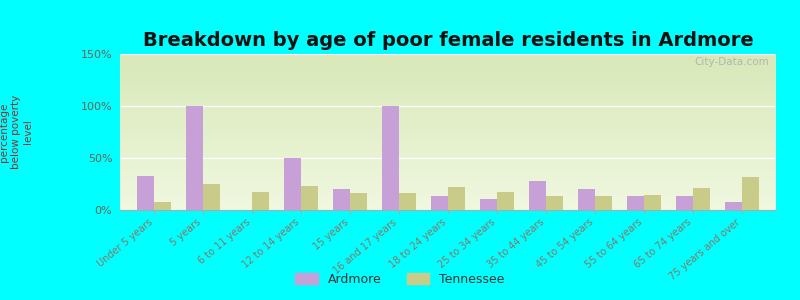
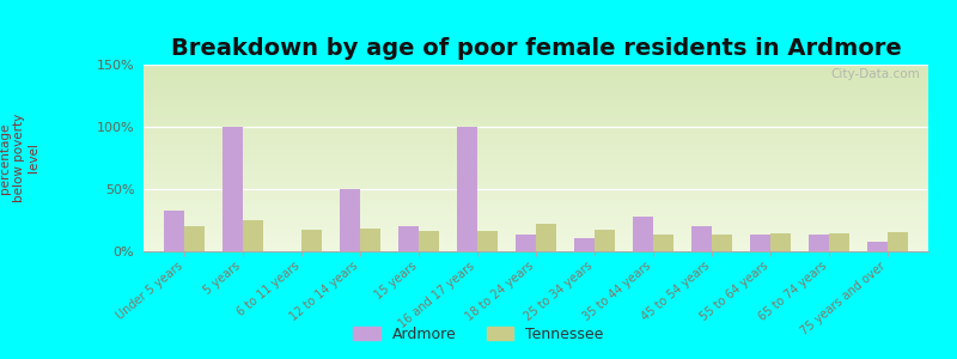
Tennessee/Under 5 years: 8% -> 20%
Tennessee/12 to 14 years: 23% -> 18%
Tennessee/65 to 74 years: 21% -> 14%
Tennessee/75 years and over: 32% -> 15%
